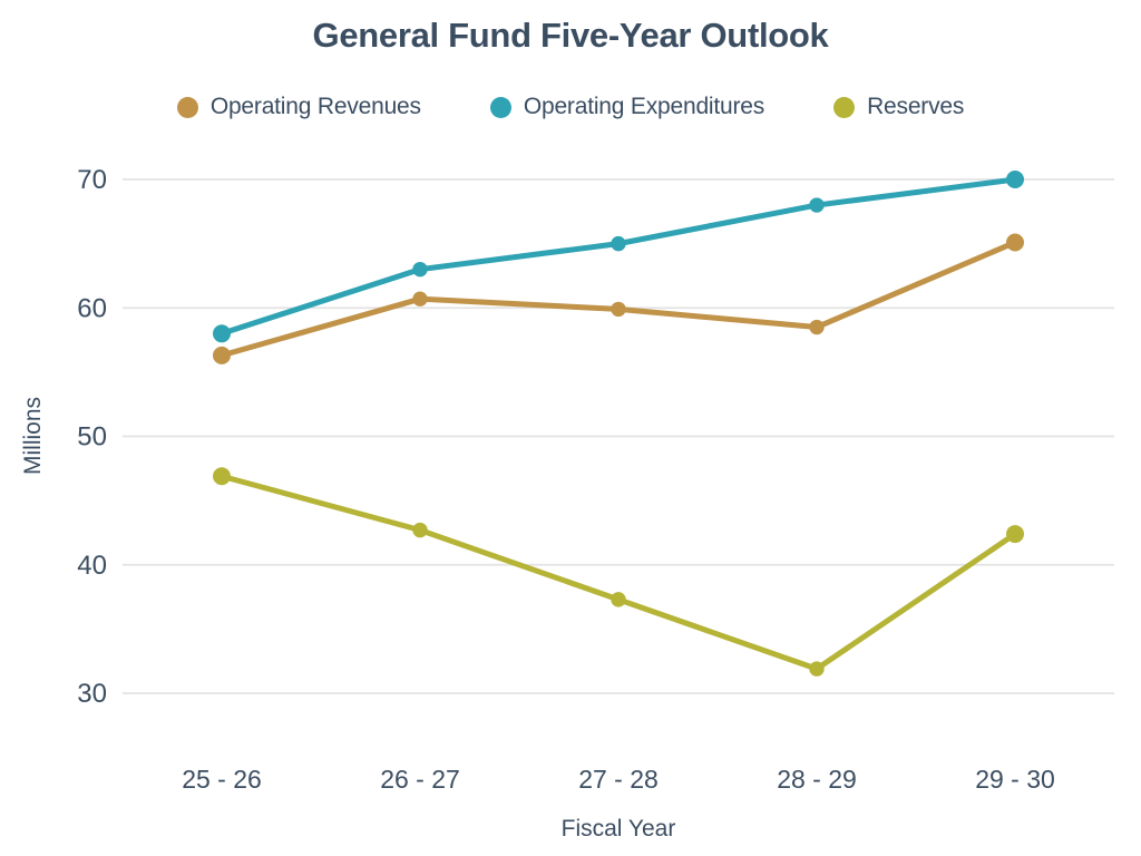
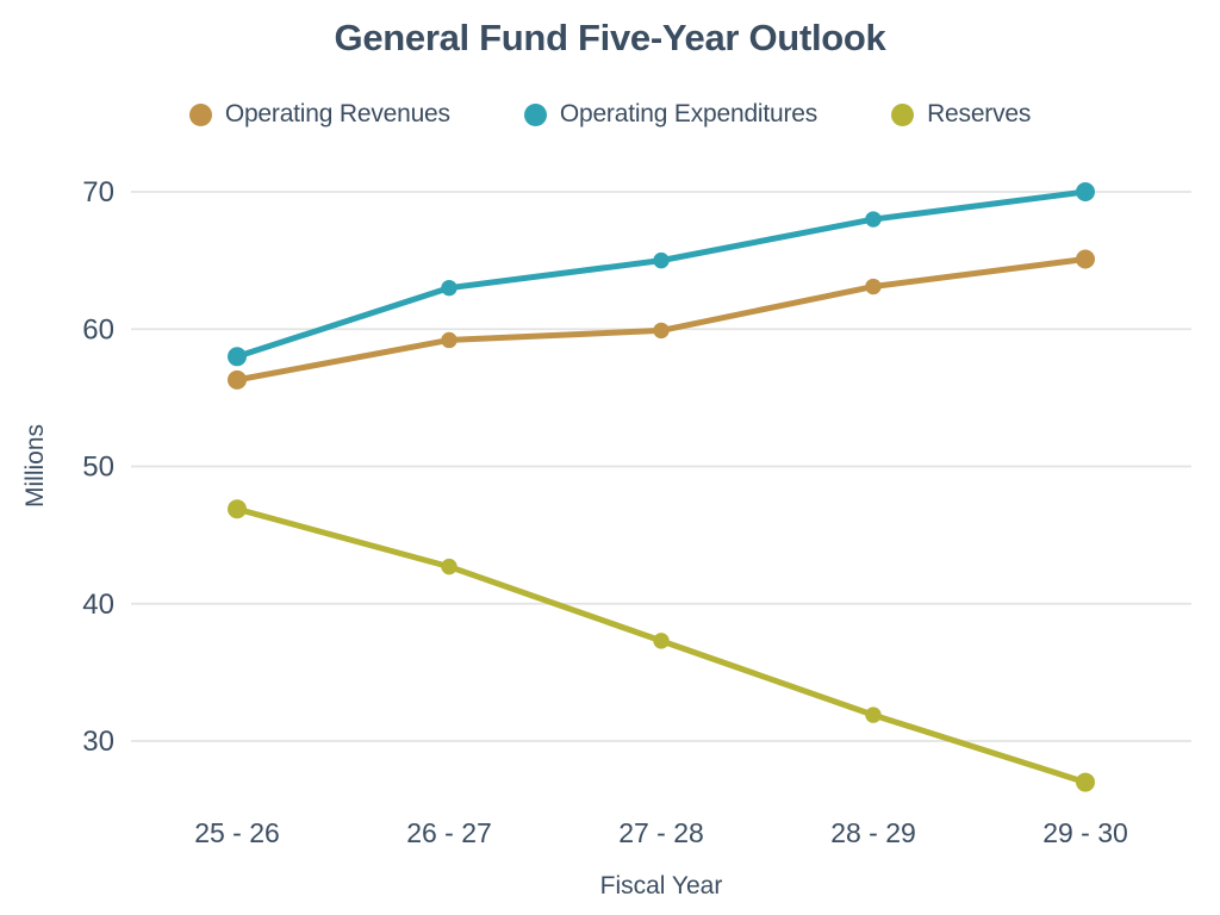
Operating Revenues/26 - 27: 60.7 -> 59.2
Operating Revenues/28 - 29: 58.5 -> 63.1
Reserves/29 - 30: 42.4 -> 27.0
